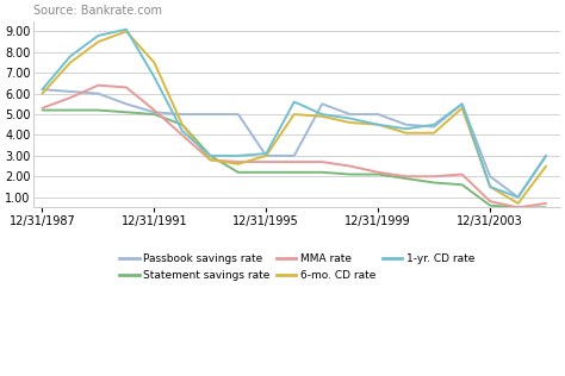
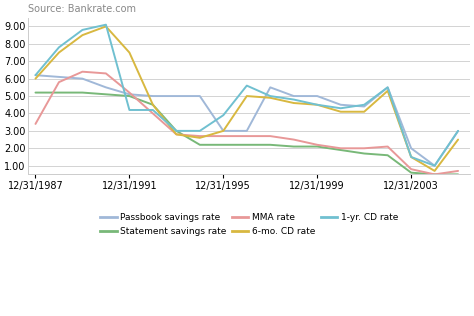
MMA rate/12/31/1987: 5.3 -> 3.4
1-yr. CD rate/12/31/1991: 6.8 -> 4.2
1-yr. CD rate/12/31/1995: 3.1 -> 3.9
